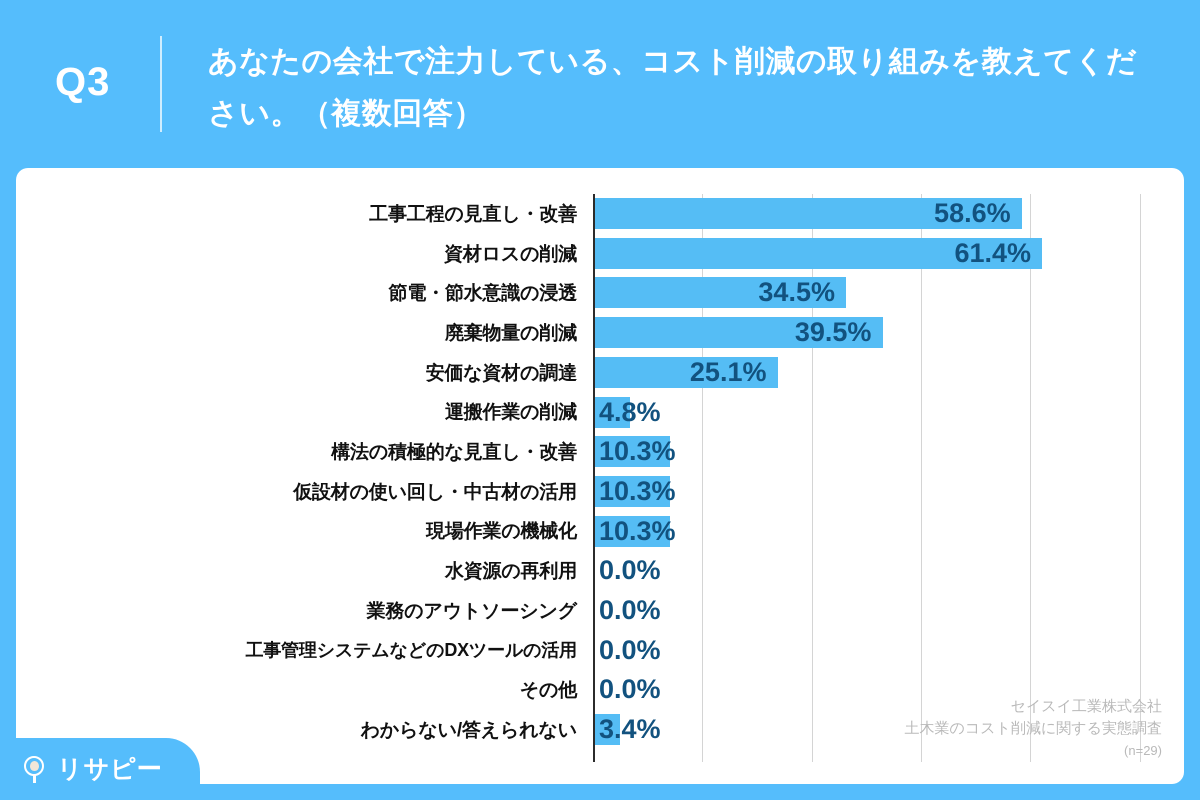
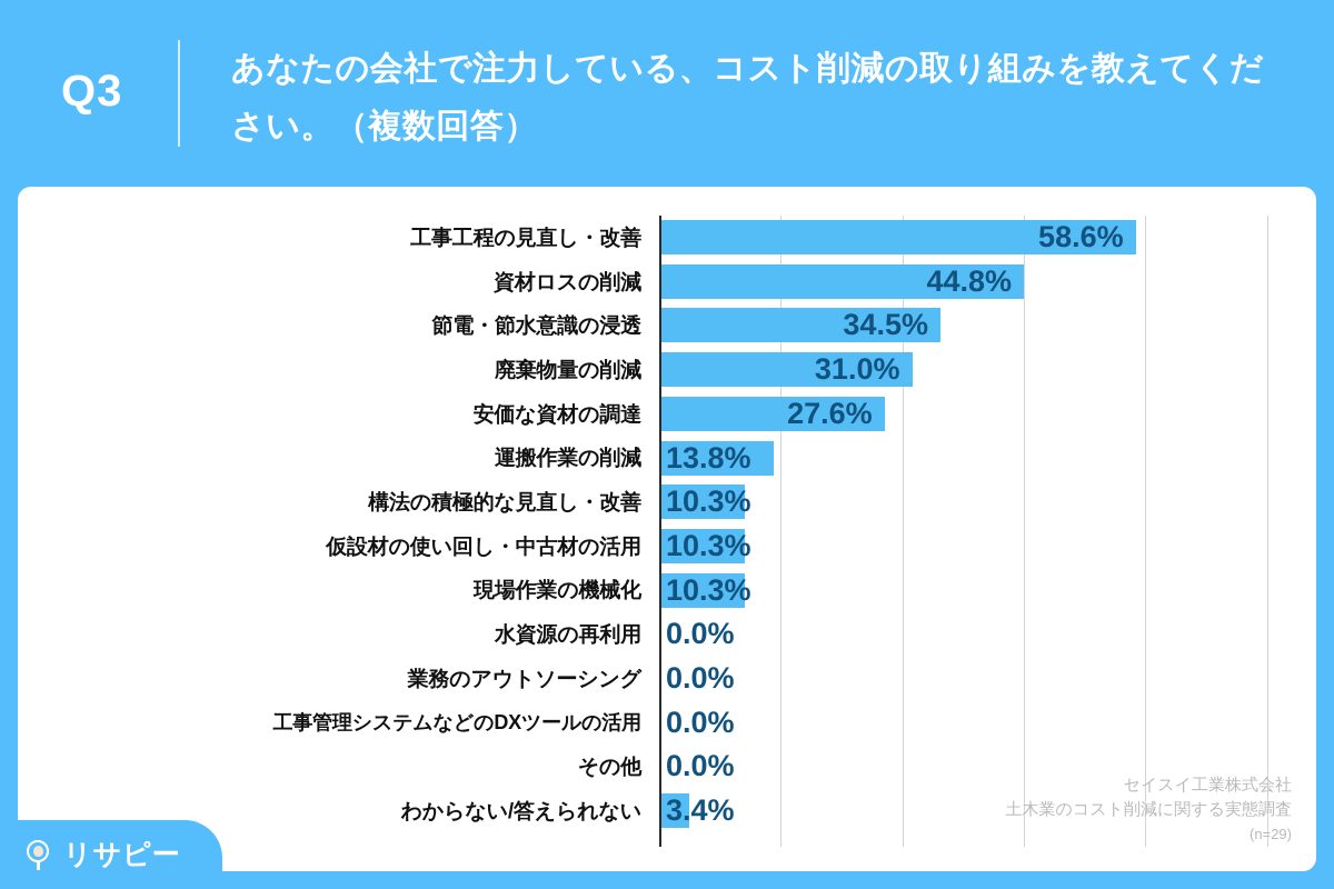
資材ロスの削減: 61.4% -> 44.8%
廃棄物量の削減: 39.5% -> 31.0%
安価な資材の調達: 25.1% -> 27.6%
運搬作業の削減: 4.8% -> 13.8%
